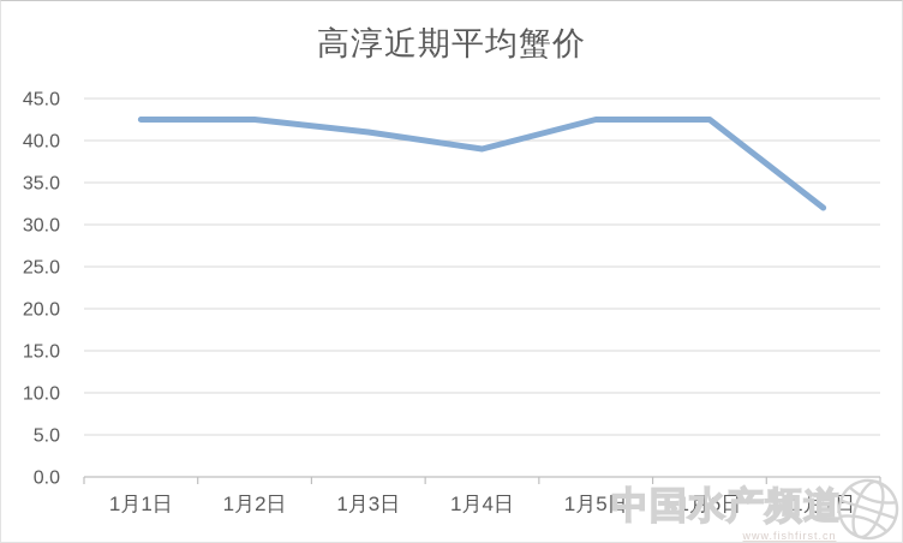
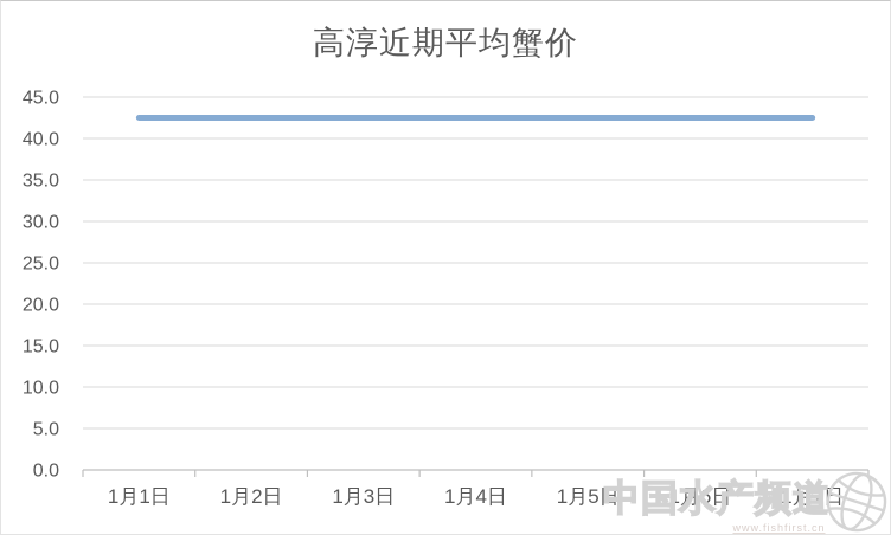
1月3日: 41 -> 42
1月4日: 39 -> 42
1月7日: 32 -> 42
